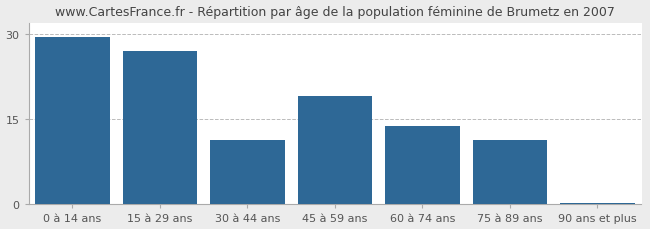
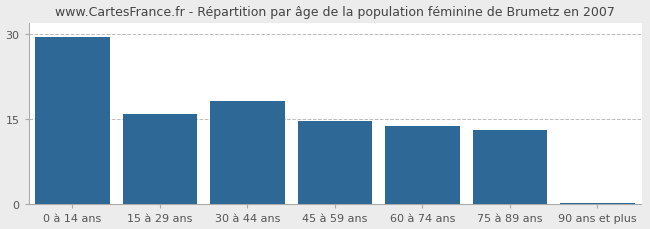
15 à 29 ans: 27.0 -> 15.9
30 à 44 ans: 11.4 -> 18.2
45 à 59 ans: 19.2 -> 14.7
75 à 89 ans: 11.4 -> 13.1
